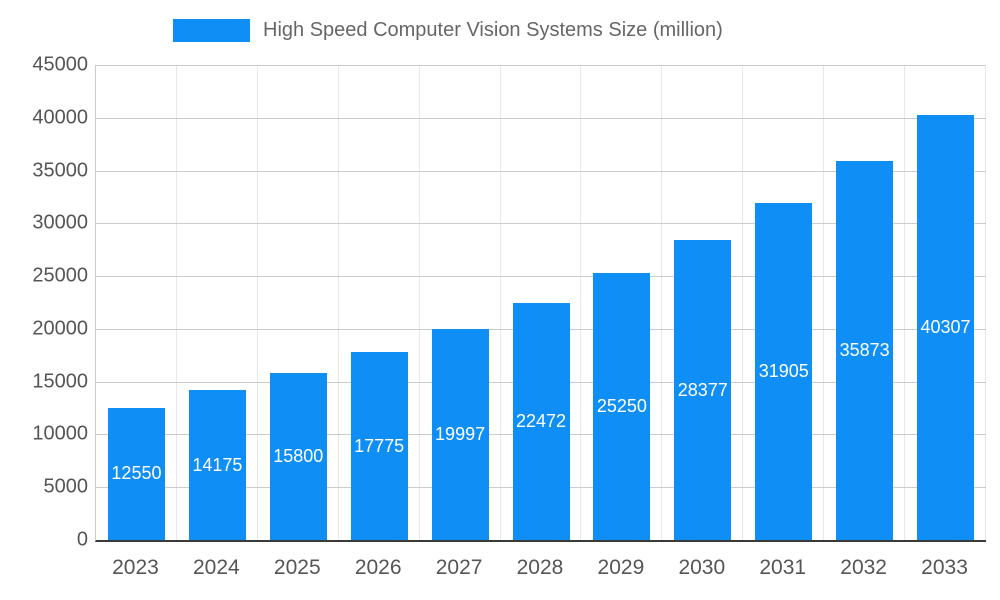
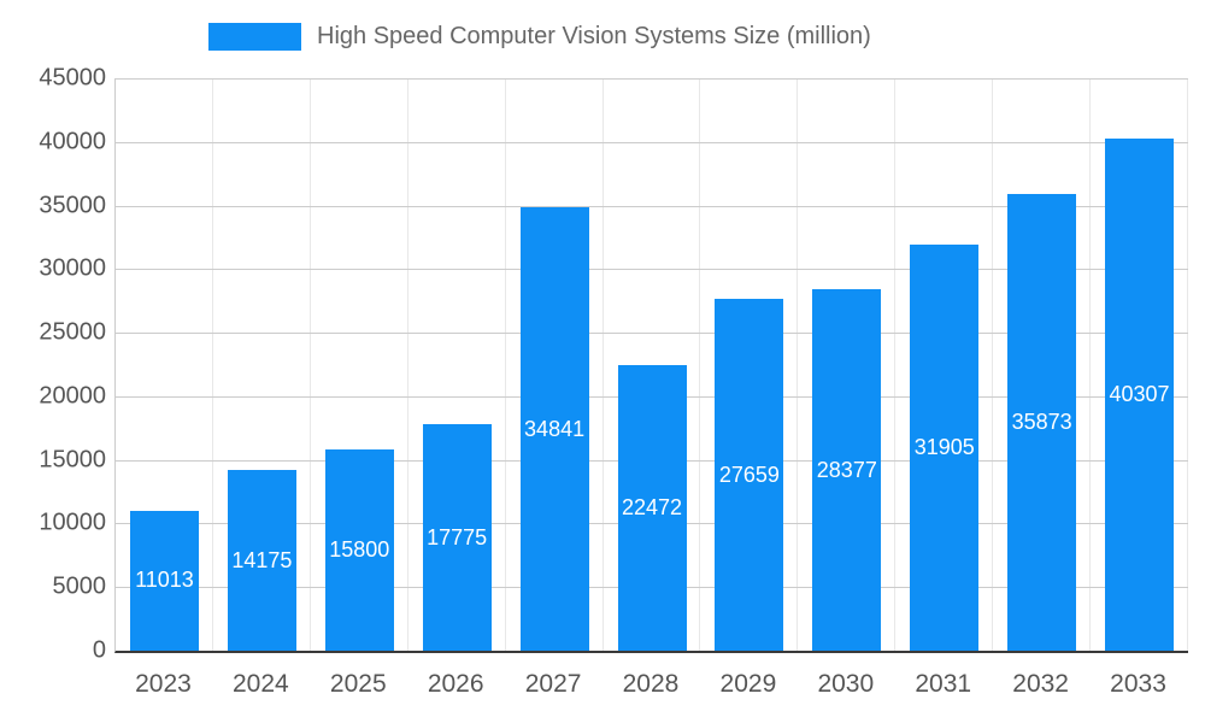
2023: 12550 -> 11013
2027: 19997 -> 34841
2029: 25250 -> 27659
